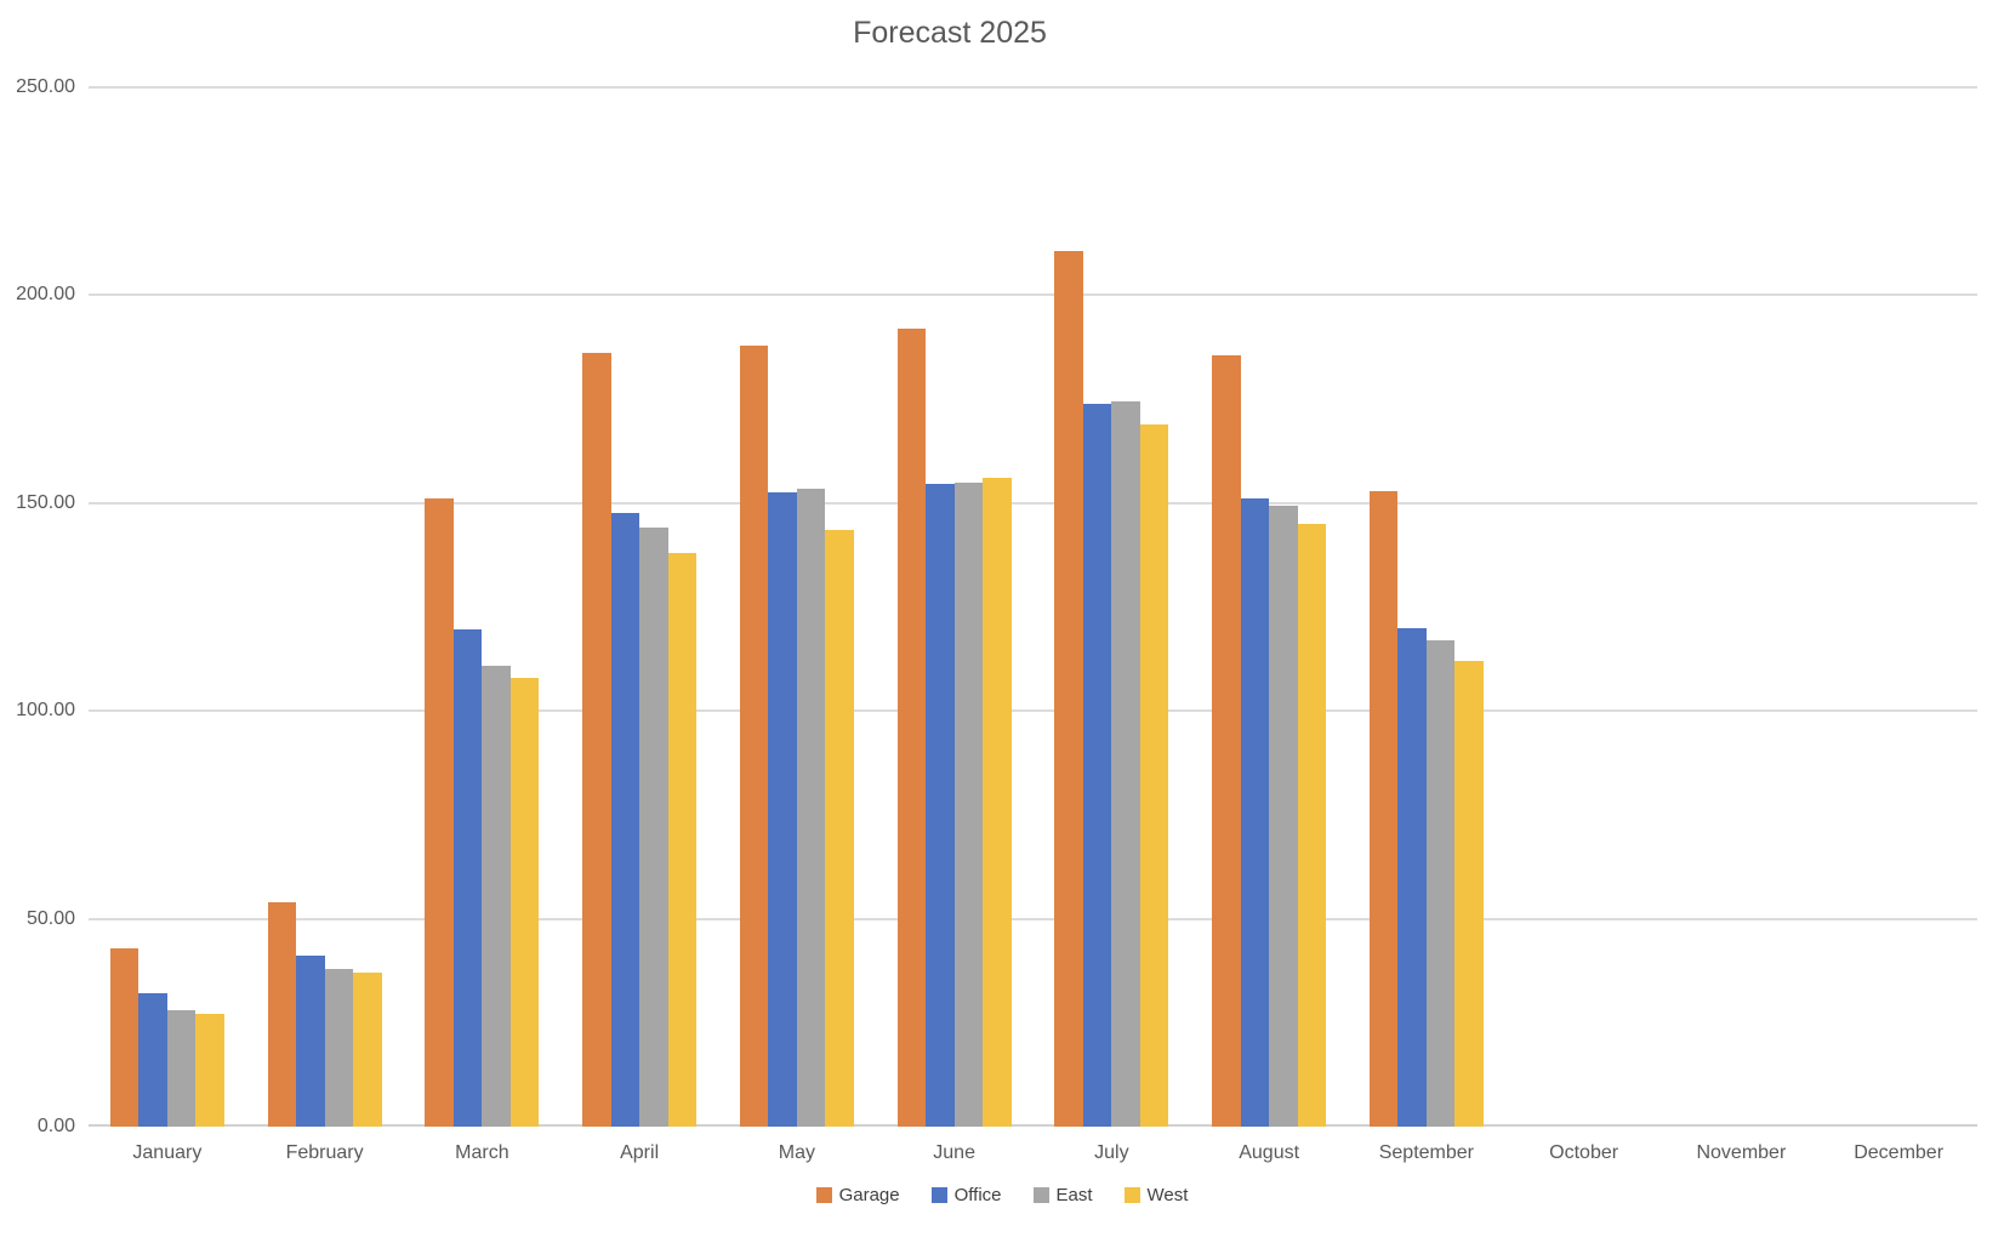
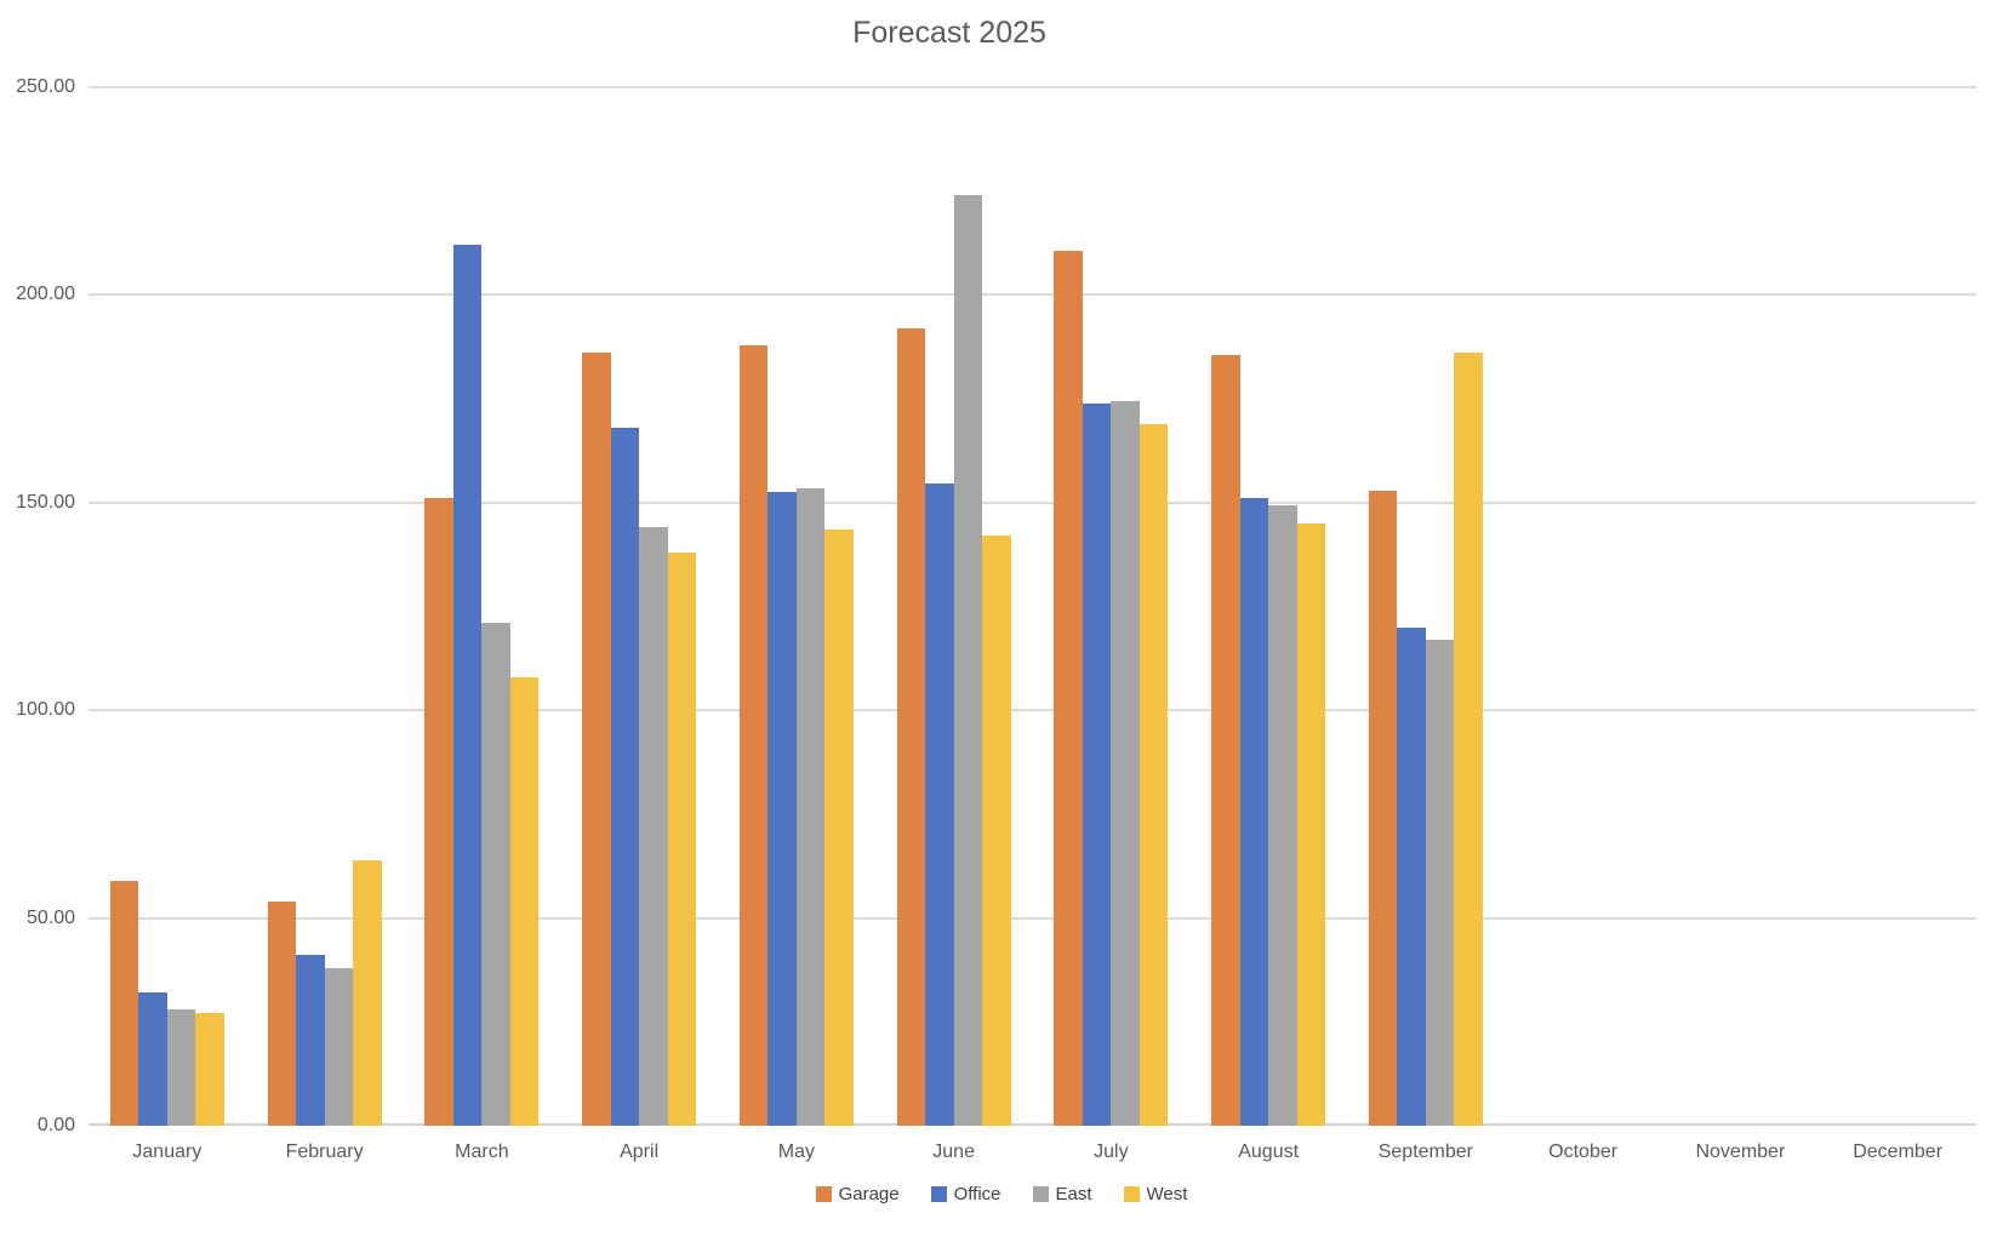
Garage/January: 43 -> 59
West/February: 37 -> 64
Office/March: 120 -> 212
East/March: 111 -> 121
Office/April: 148 -> 168
East/June: 155 -> 224
West/June: 156 -> 142
West/September: 112 -> 186
